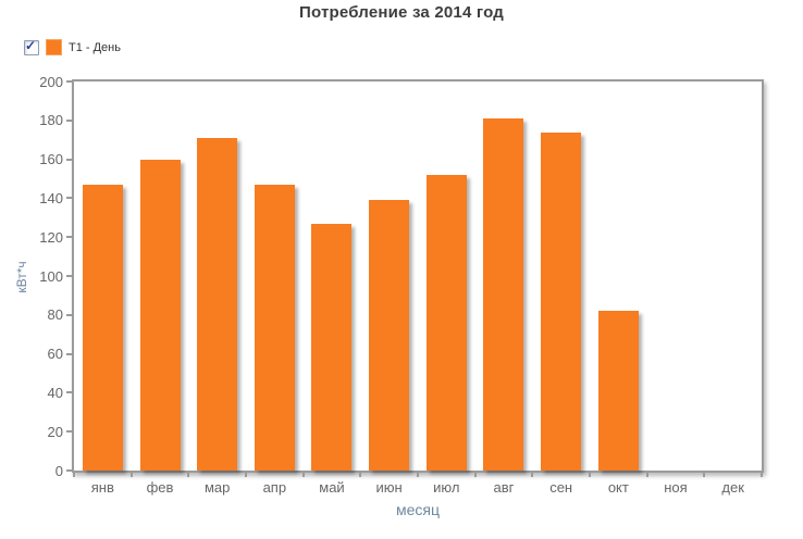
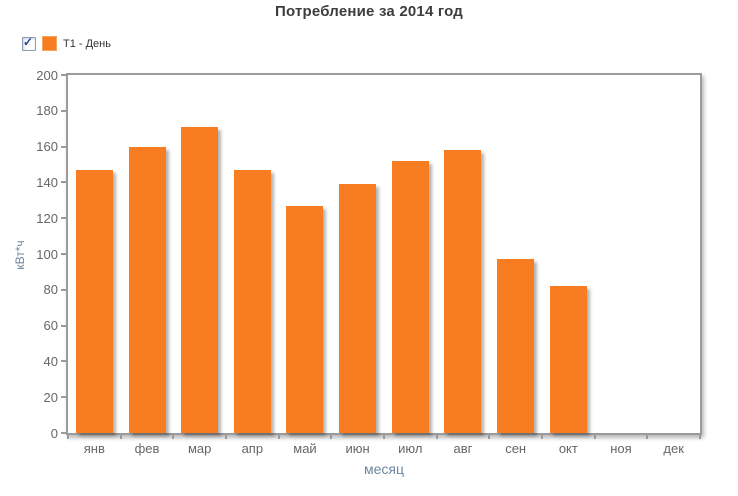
авг: 181 -> 158
сен: 174 -> 97
